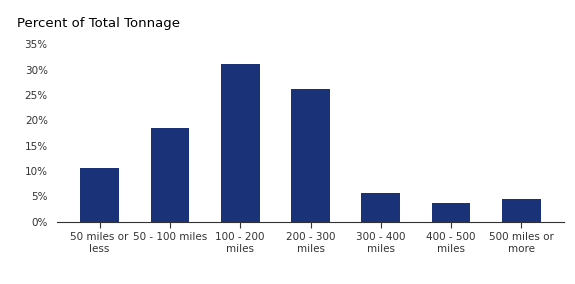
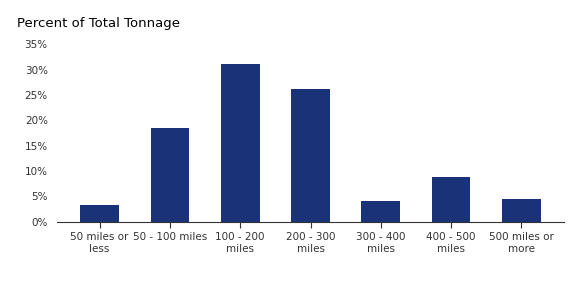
50 miles or less: 10.6% -> 3.2%
300 - 400 miles: 5.7% -> 4.0%
400 - 500 miles: 3.7% -> 8.8%
